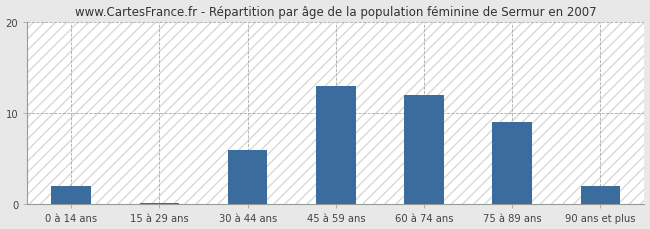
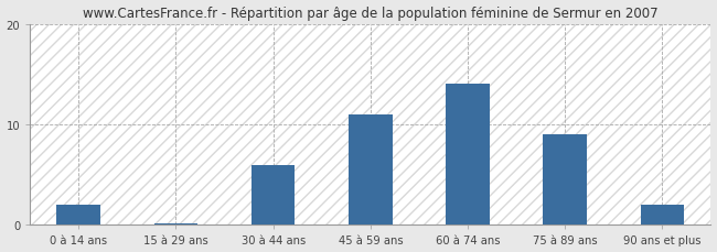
45 à 59 ans: 13.0 -> 11.0
60 à 74 ans: 12.0 -> 14.0
